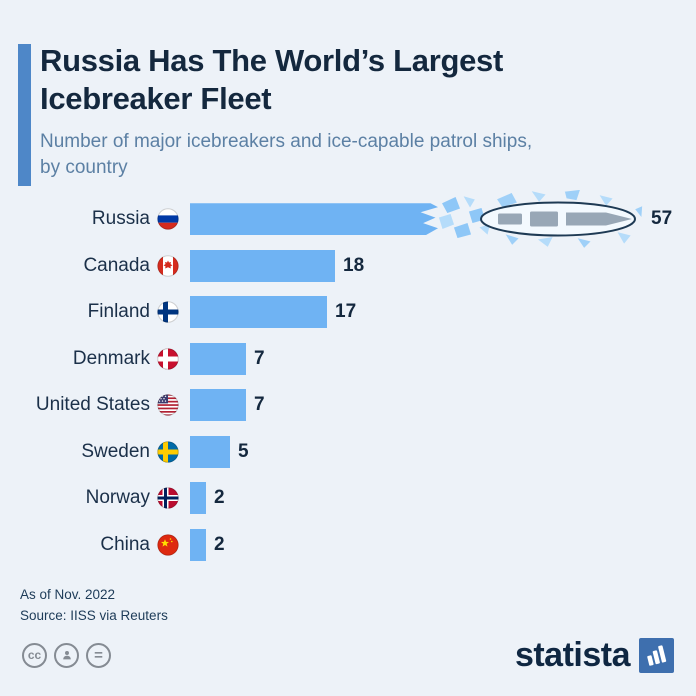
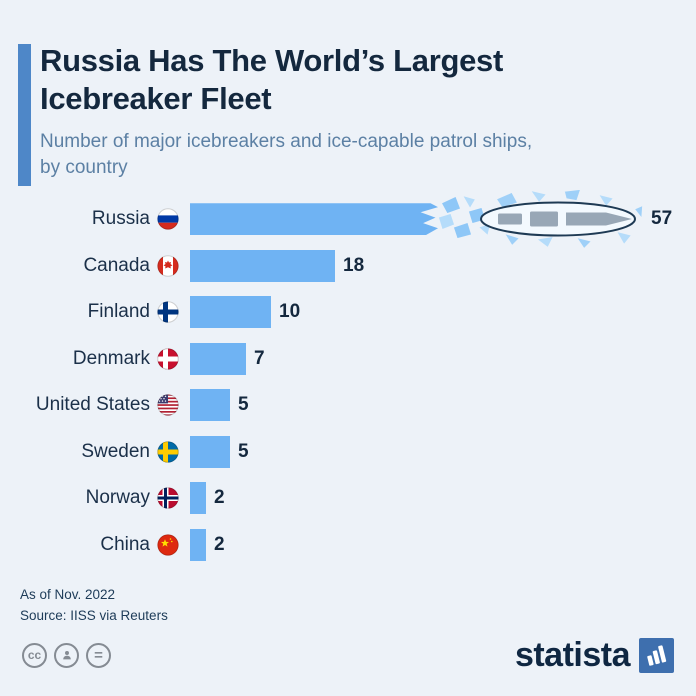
Finland: 17 -> 10
United States: 7 -> 5
